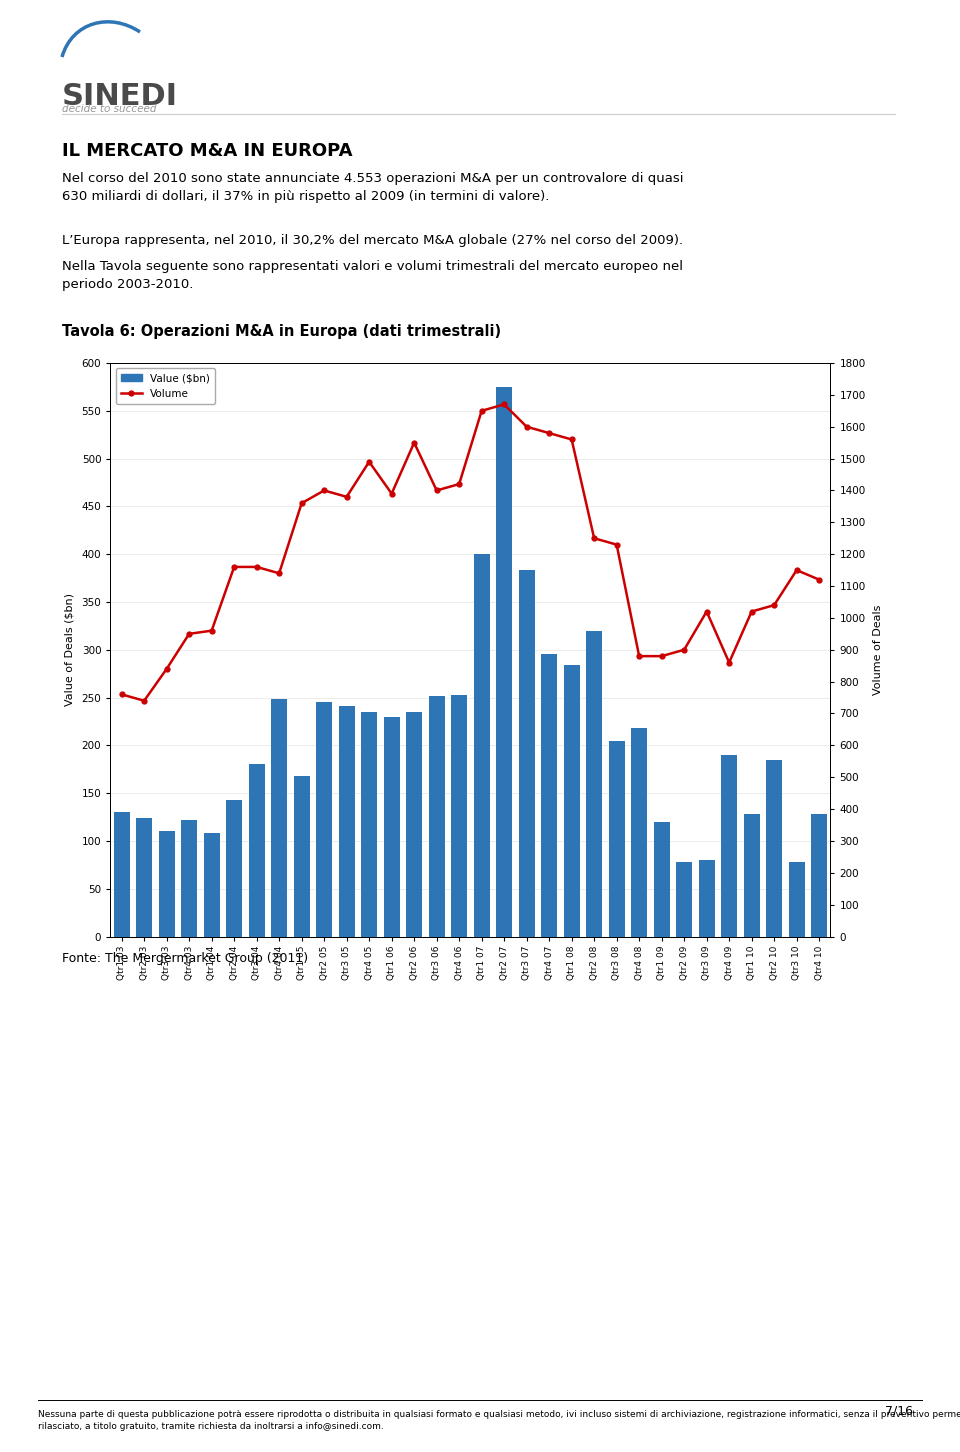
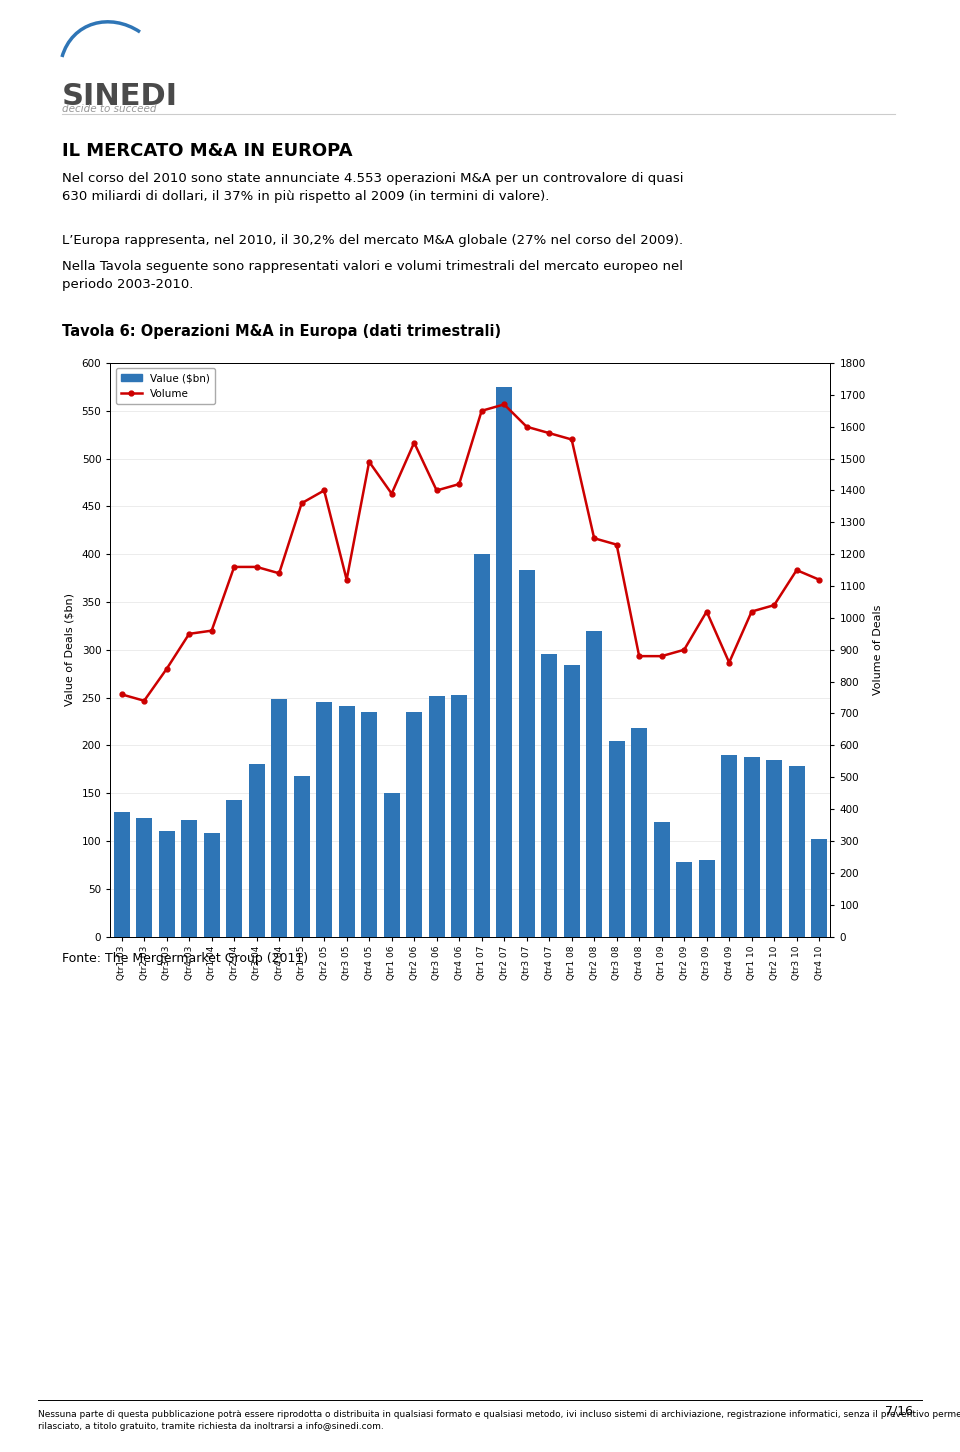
Volume/Qtr3 05: 1380 -> 1120
Value ($bn)/Qtr1 06: 230 -> 150
Value ($bn)/Qtr1 10: 128 -> 188
Value ($bn)/Qtr3 10: 78 -> 178
Value ($bn)/Qtr4 10: 128 -> 102
